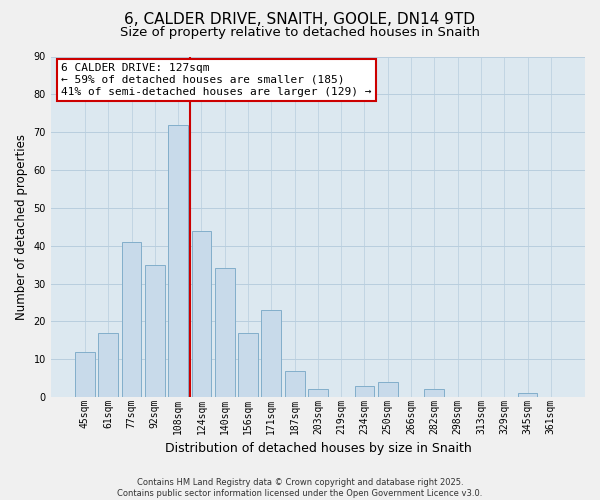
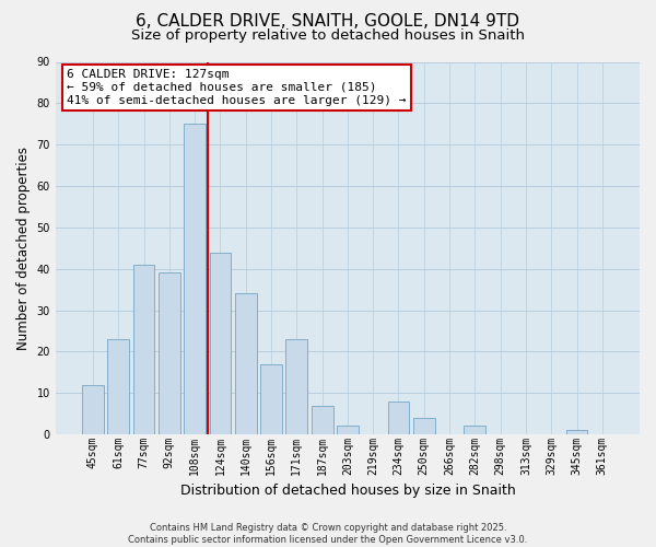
61sqm: 17 -> 23
92sqm: 35 -> 39
108sqm: 72 -> 75
234sqm: 3 -> 8
